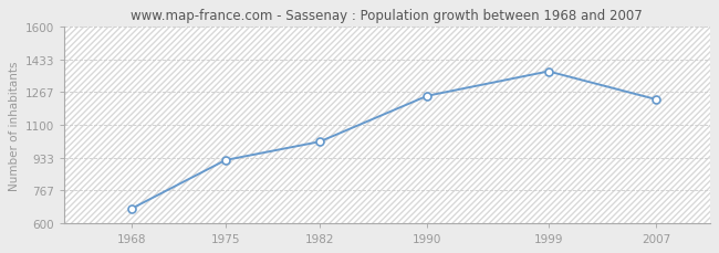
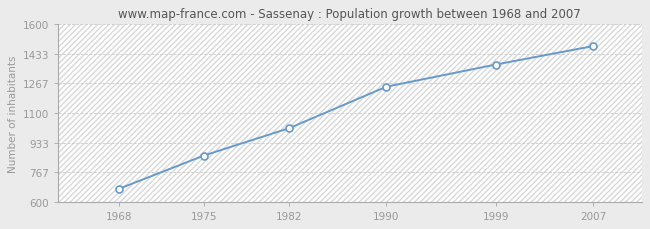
1975: 920 -> 860
2007: 1230 -> 1480
